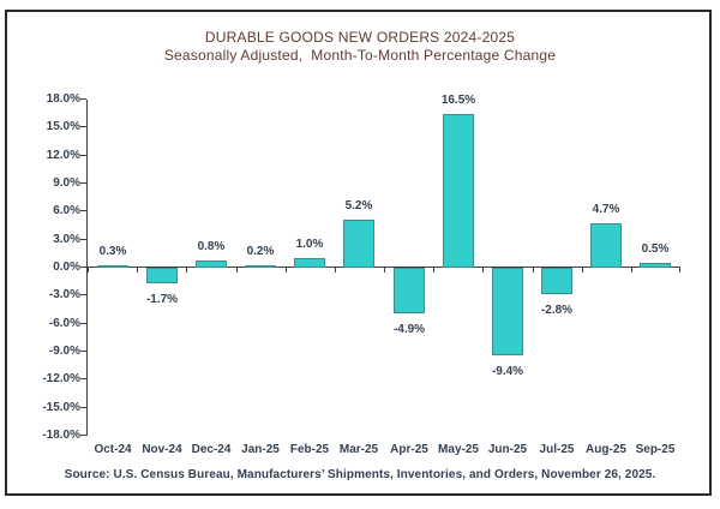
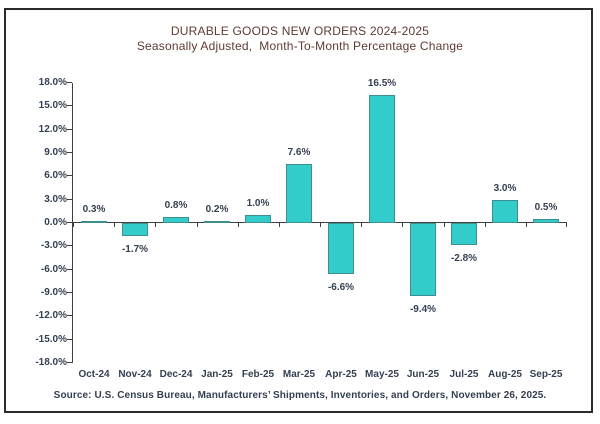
Mar-25: 5.2% -> 7.6%
Apr-25: -4.9% -> -6.6%
Aug-25: 4.7% -> 3.0%
